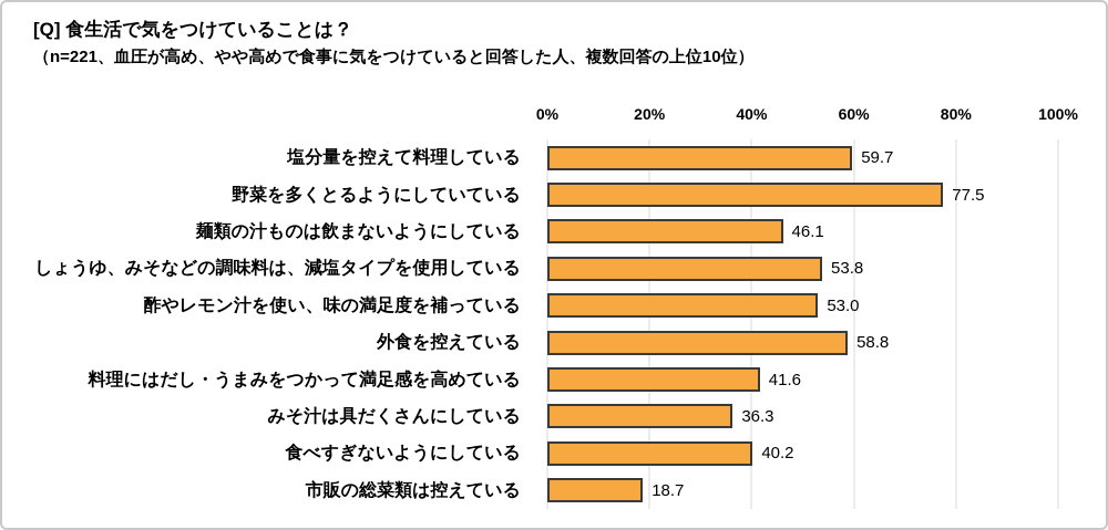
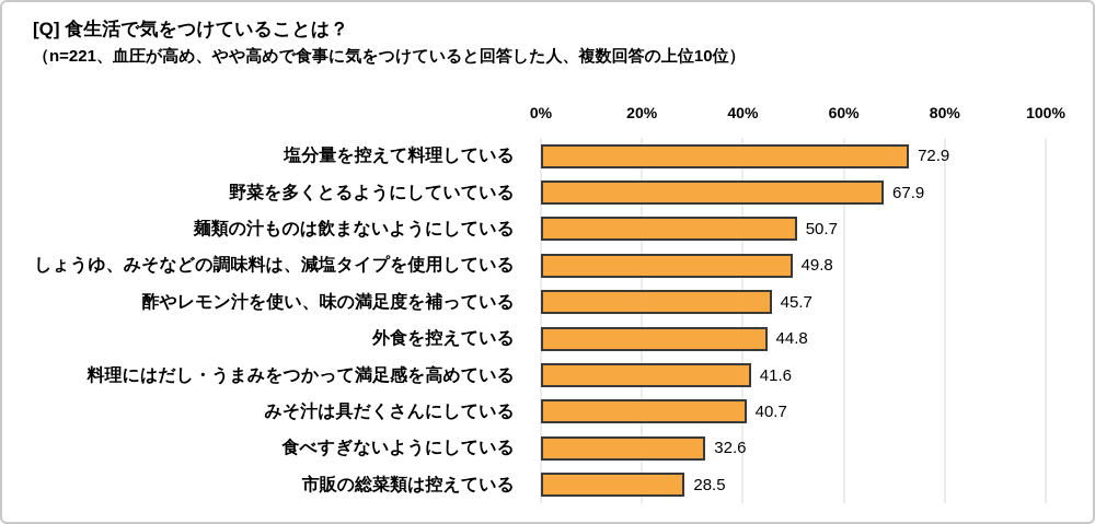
塩分量を控えて料理している: 59.7 -> 72.9
野菜を多くとるようにしていている: 77.5 -> 67.9
麺類の汁ものは飲まないようにしている: 46.1 -> 50.7
しょうゆ、みそなどの調味料は、減塩タイプを使用している: 53.8 -> 49.8
酢やレモン汁を使い、味の満足度を補っている: 53.0 -> 45.7
外食を控えている: 58.8 -> 44.8
みそ汁は具だくさんにしている: 36.3 -> 40.7
食べすぎないようにしている: 40.2 -> 32.6
市販の総菜類は控えている: 18.7 -> 28.5
